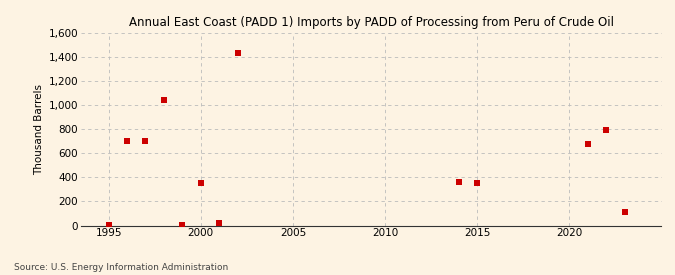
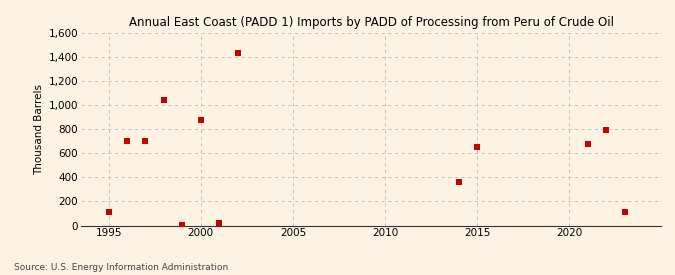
1995: 0 -> 110
2000: 350 -> 880
2015: 350 -> 650
